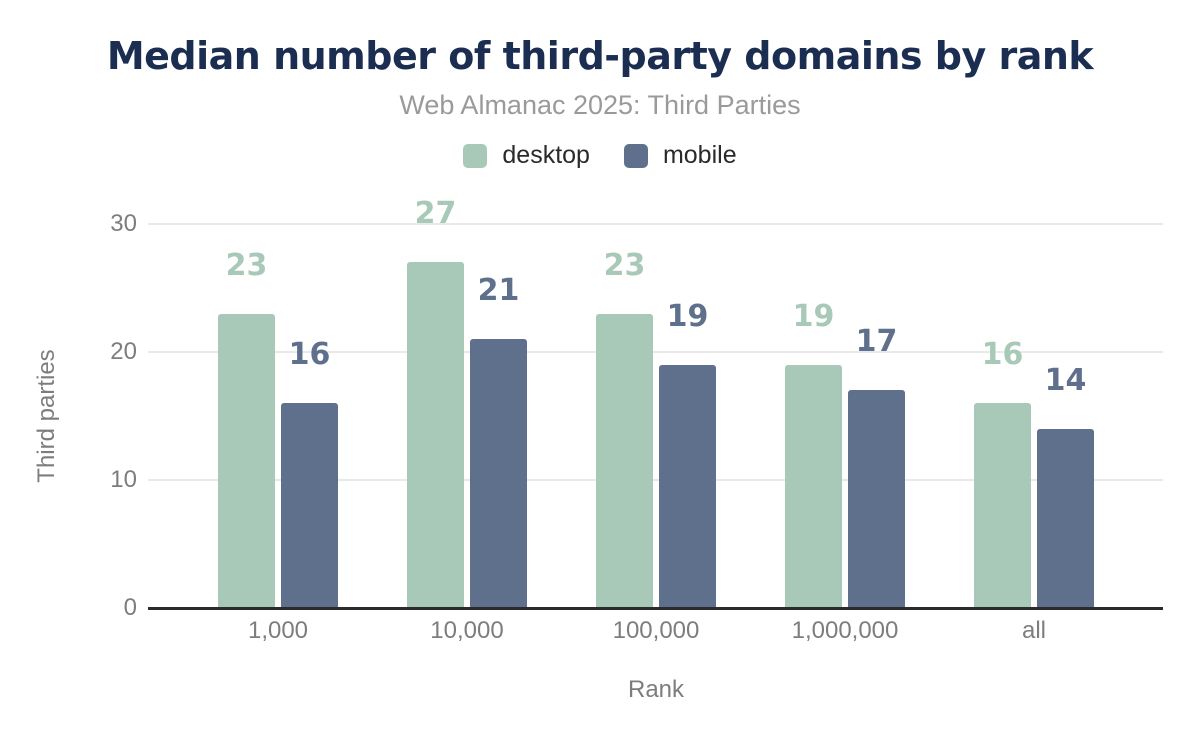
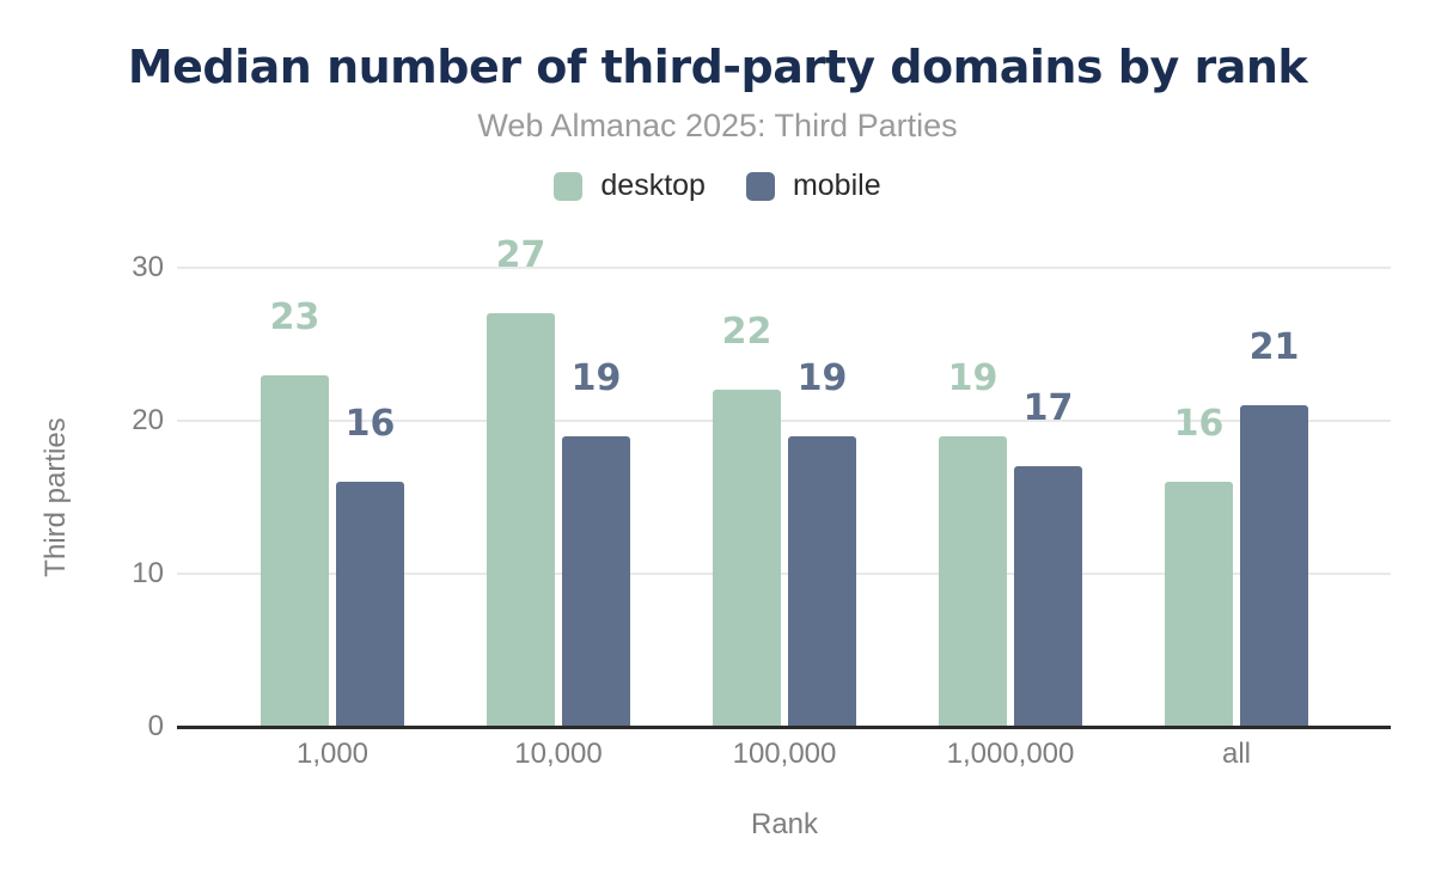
mobile/10,000: 21 -> 19
desktop/100,000: 23 -> 22
mobile/all: 14 -> 21
